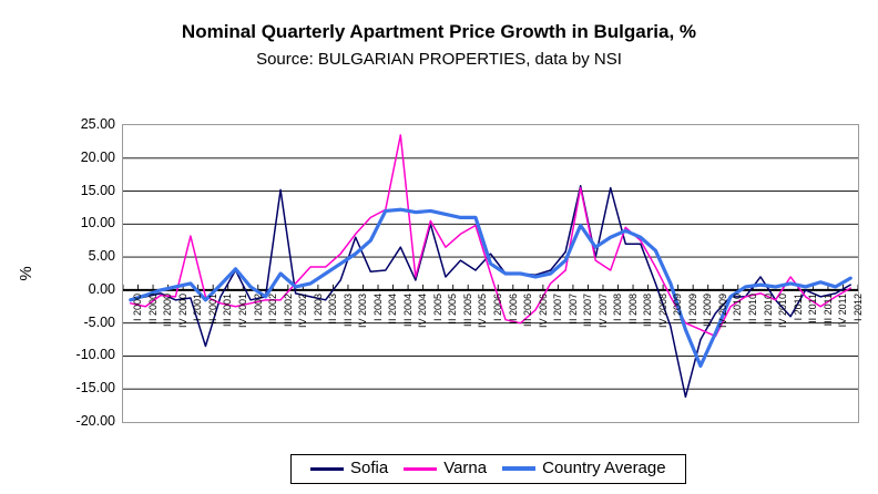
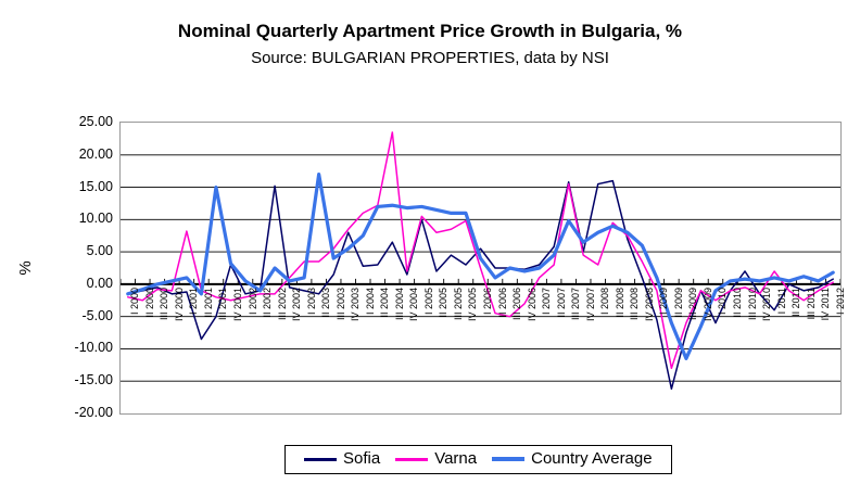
Sofia/III 2001: -1 -> -5
Country Average/III 2001: 1 -> 15
Country Average/II 2003: 2 -> 17
Varna/II 2005: 6 -> 8
Country Average/II 2006: 2 -> 1
Sofia/II 2008: 7 -> 16
Varna/II 2009: -5 -> -13
Sofia/IV 2009: -4 -> -1
Varna/IV 2009: -7 -> -1
Sofia/I 2010: -1 -> -6
